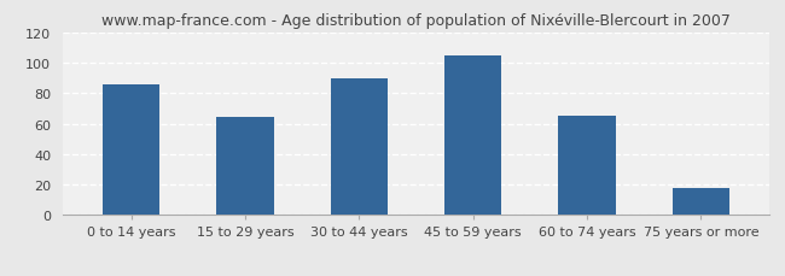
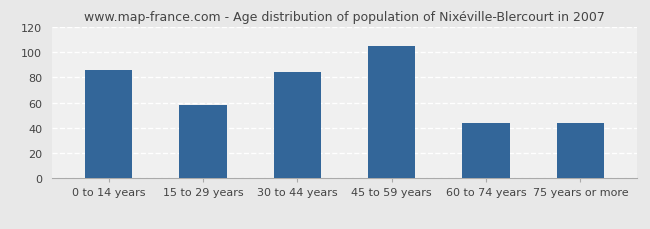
15 to 29 years: 64 -> 58
30 to 44 years: 90 -> 84
60 to 74 years: 65 -> 44
75 years or more: 18 -> 44
